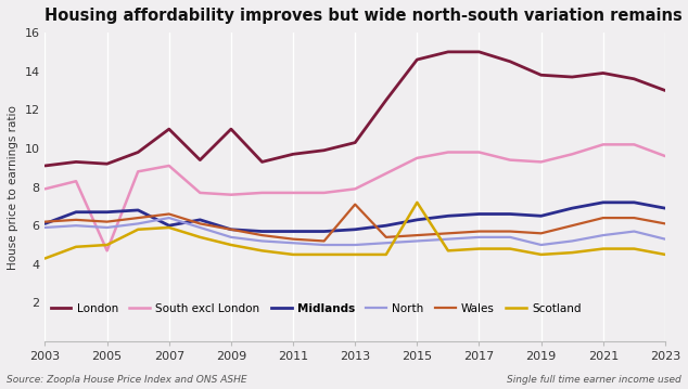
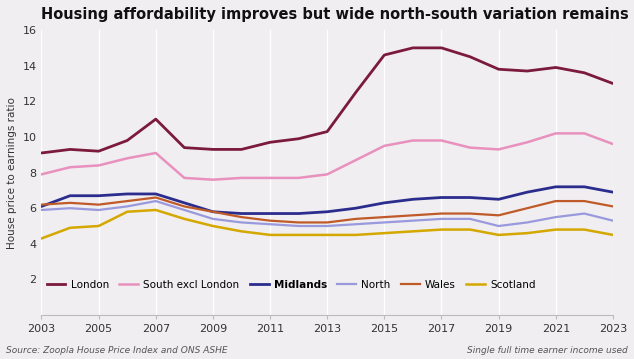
South excl London/2005: 4.7 -> 8.4
Midlands/2007: 6.0 -> 6.8
London/2009: 11.0 -> 9.3
Wales/2013: 7.1 -> 5.2
Scotland/2015: 7.2 -> 4.6
